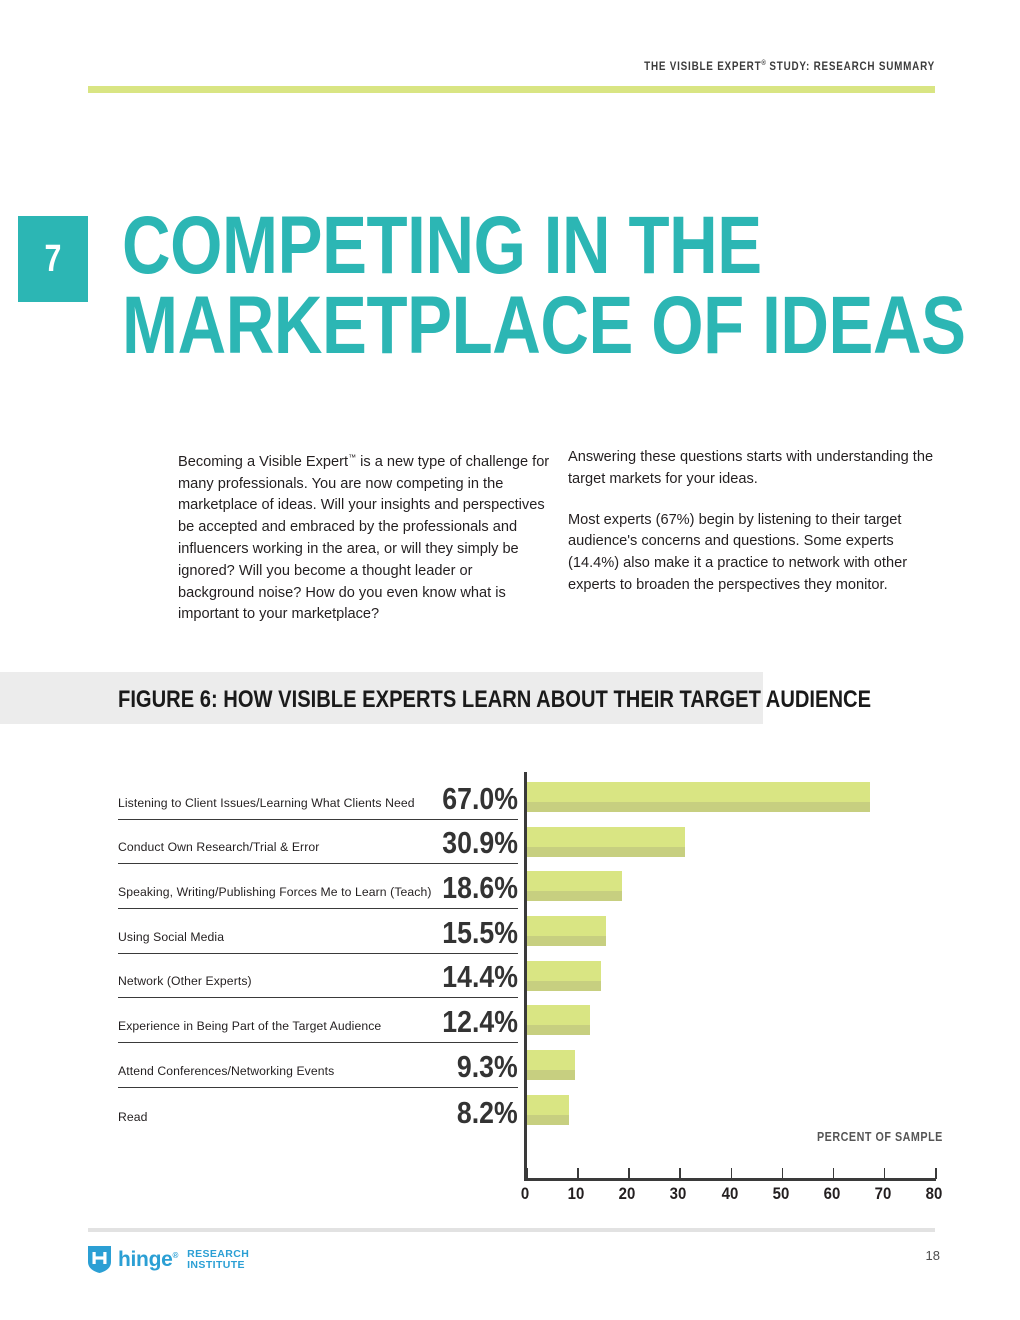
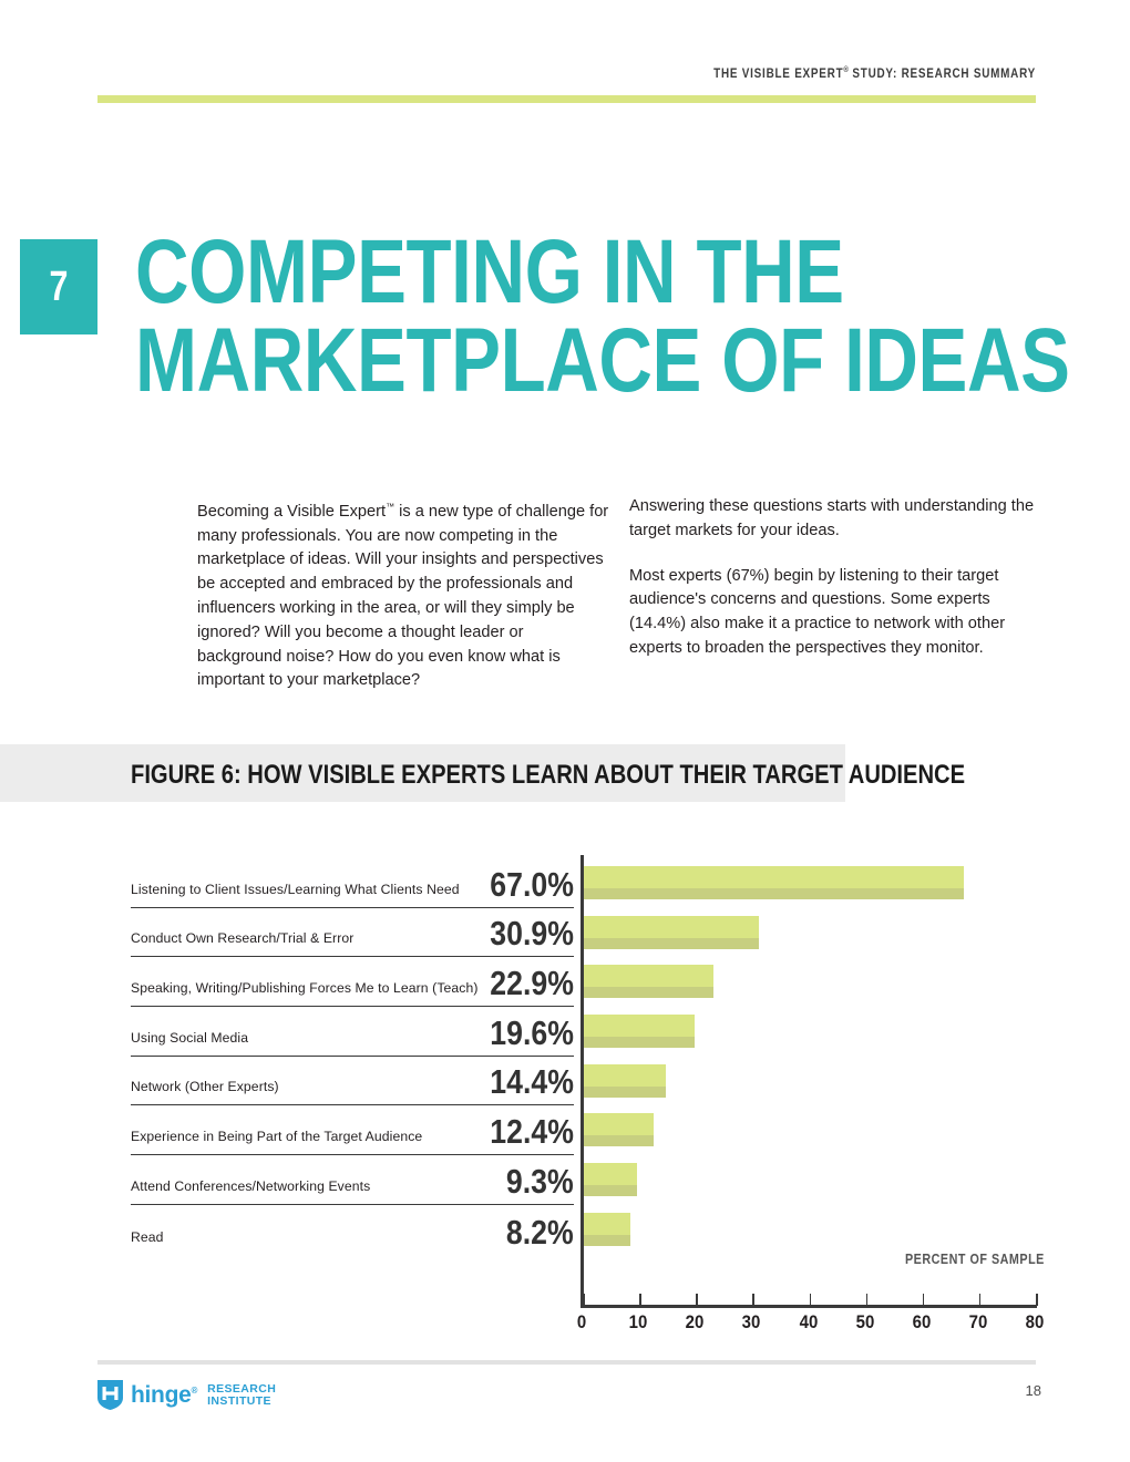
Speaking, Writing/Publishing Forces Me to Learn (Teach): 18.6% -> 22.9%
Using Social Media: 15.5% -> 19.6%
